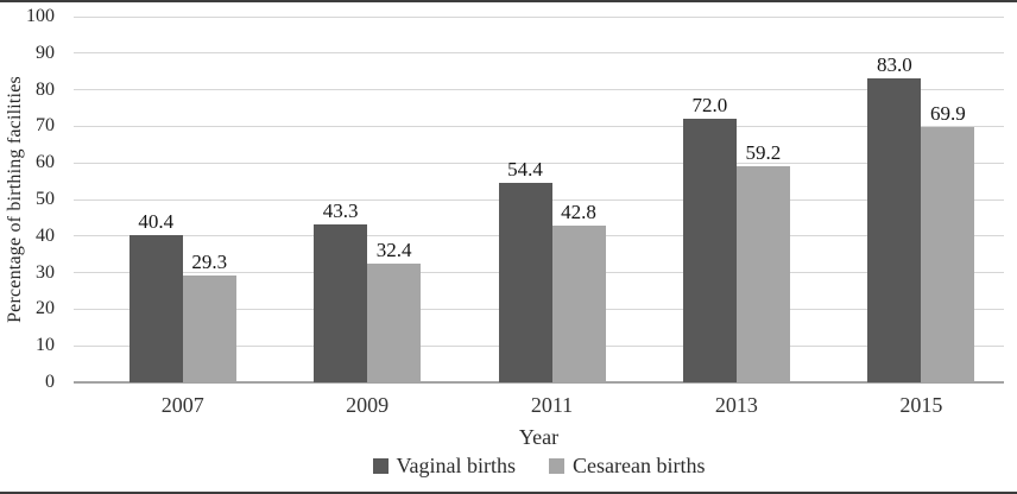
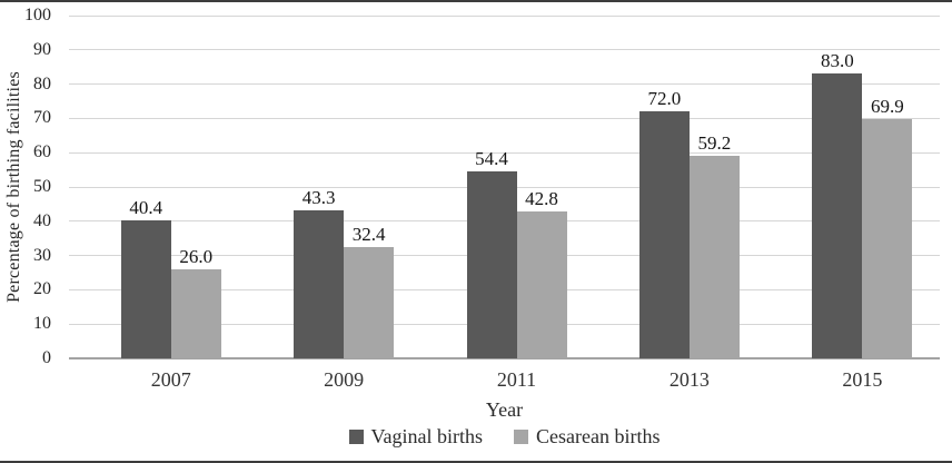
Cesarean births/2007: 29.3 -> 26.0
